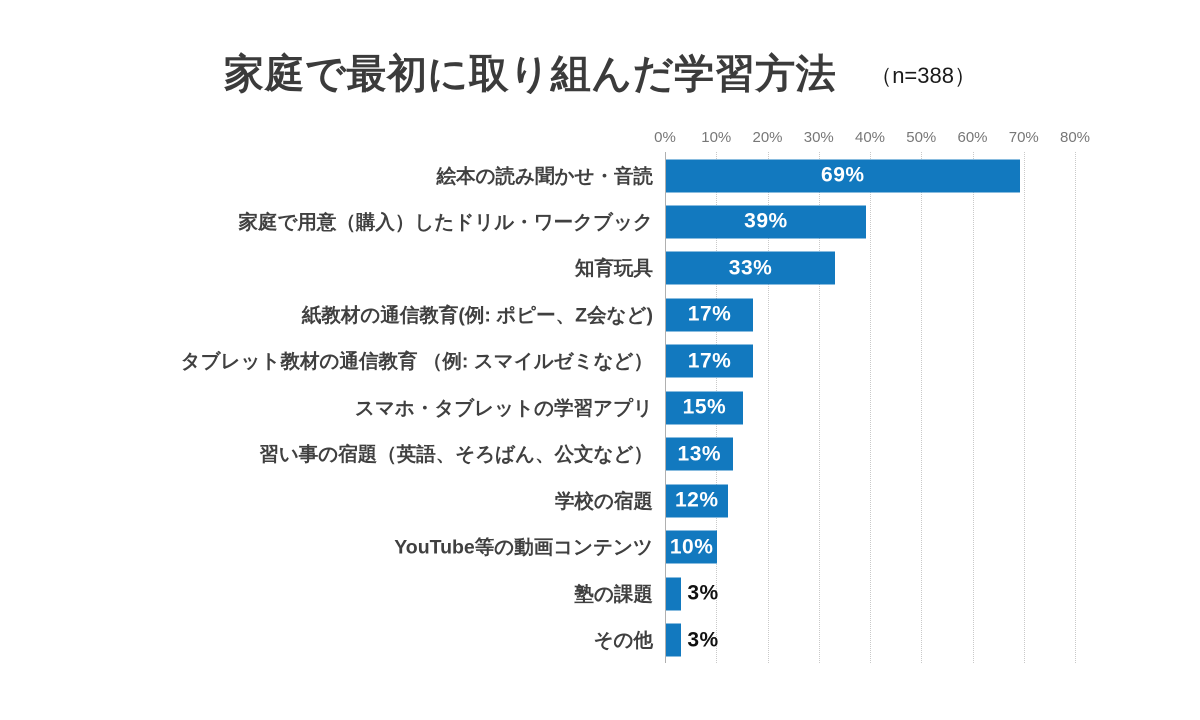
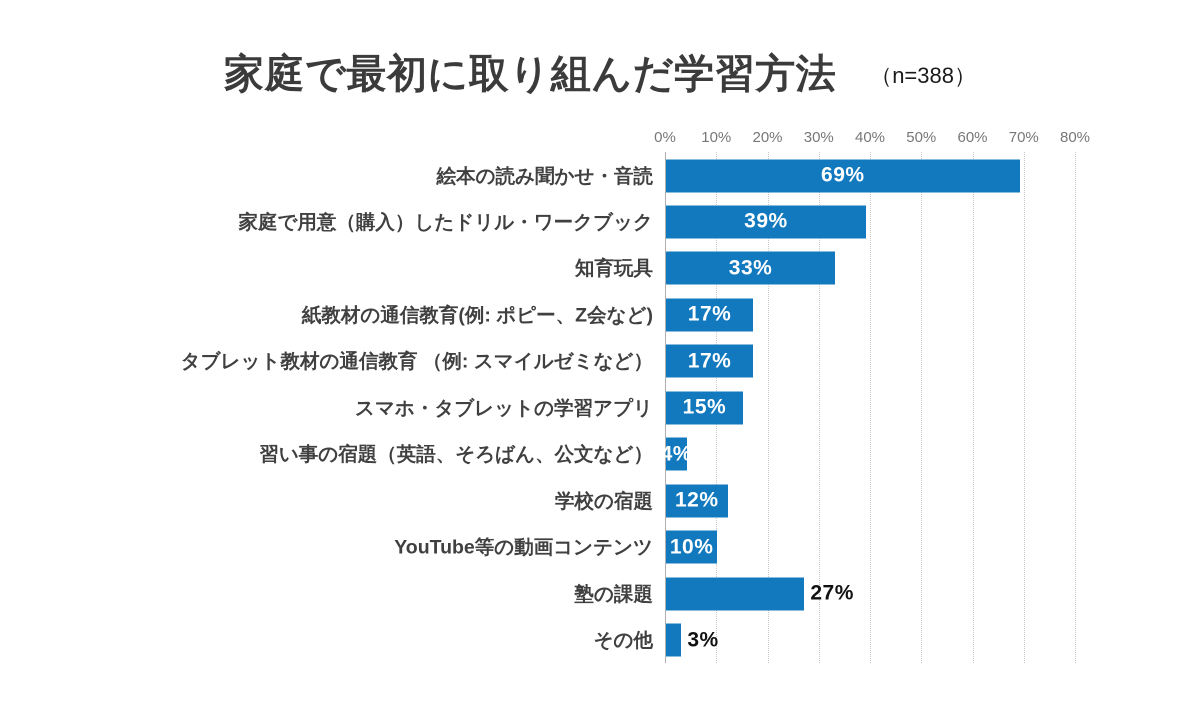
習い事の宿題（英語、そろばん、公文など）: 13% -> 4%
塾の課題: 3% -> 27%
